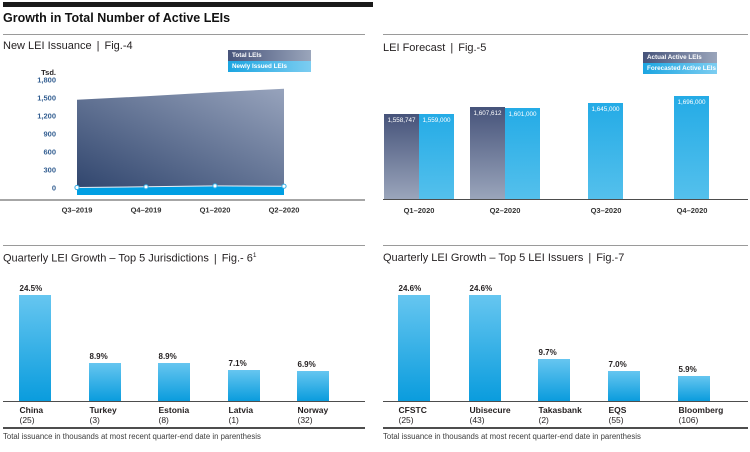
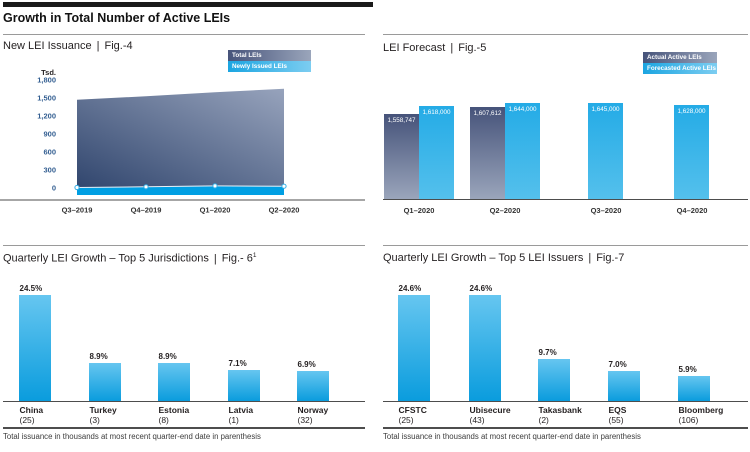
LEI Forecast/Forecasted Active LEIs/Q1–2020: 1,559,000 -> 1,618,000
LEI Forecast/Forecasted Active LEIs/Q2–2020: 1,601,000 -> 1,644,000
LEI Forecast/Forecasted Active LEIs/Q4–2020: 1,696,000 -> 1,628,000
